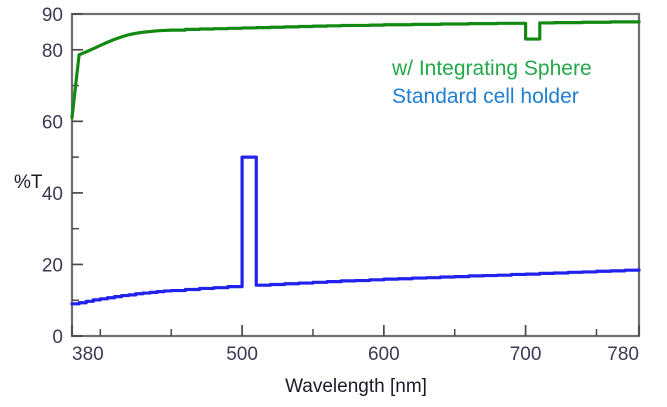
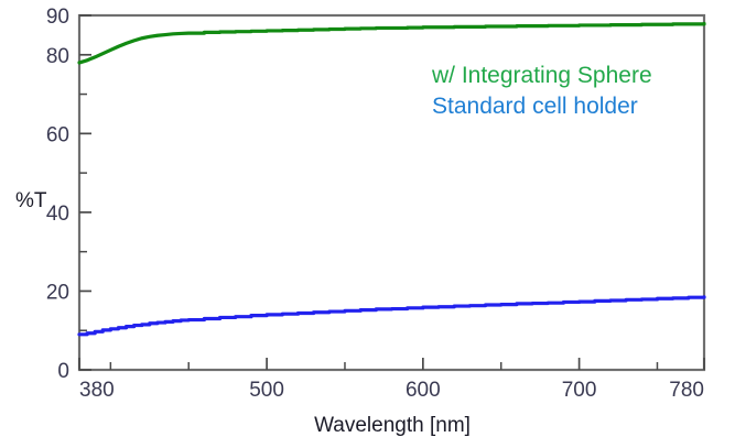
w/ Integrating Sphere/380: 61 -> 78
Standard cell holder/500: 50 -> 14
w/ Integrating Sphere/700: 83 -> 88
